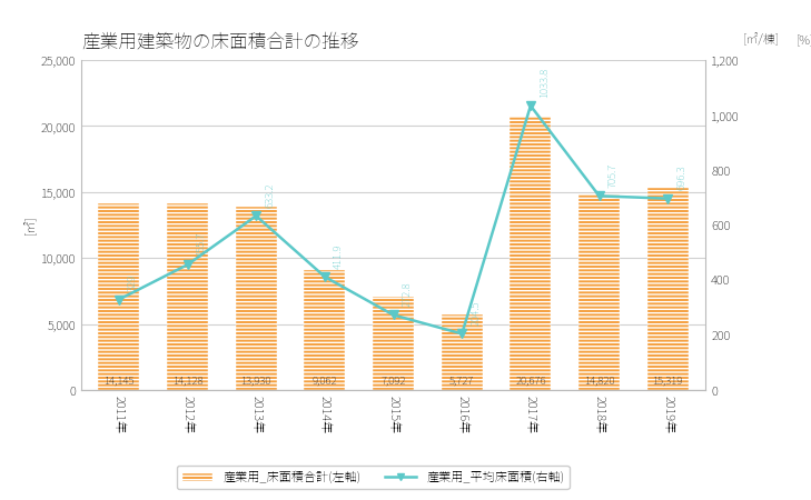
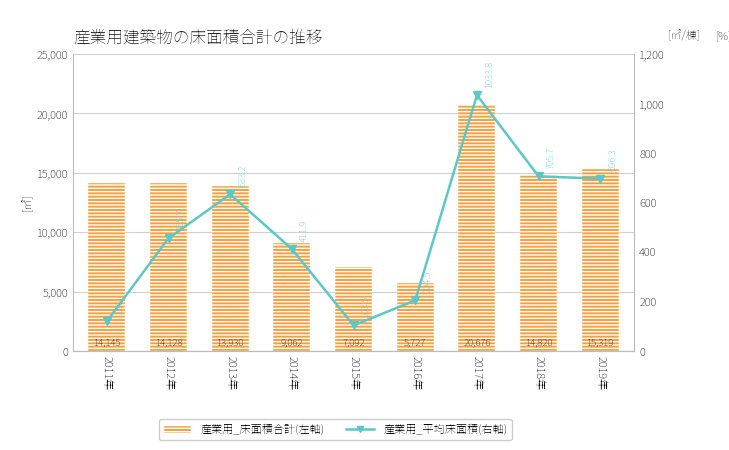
産業用_平均床面積(右軸)/2011年: 329 -> 120
産業用_平均床面積(右軸)/2015年: 272.8 -> 103.5
